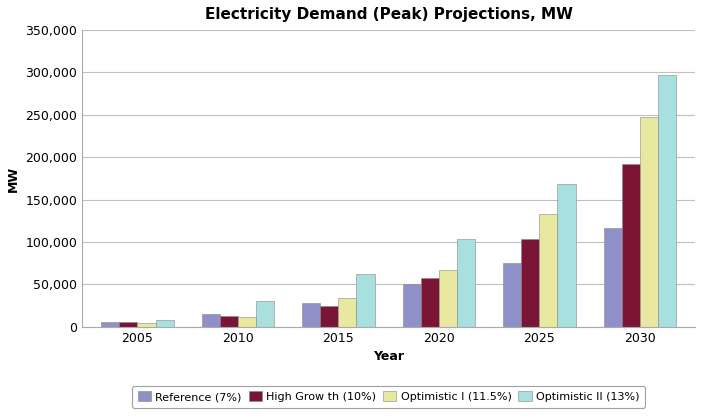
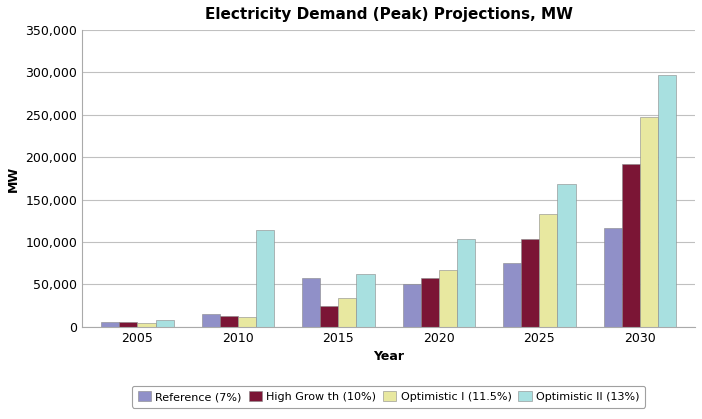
Optimistic II (13%)/2010: 31,000 -> 114,000
Reference (7%)/2015: 28,000 -> 58,000
